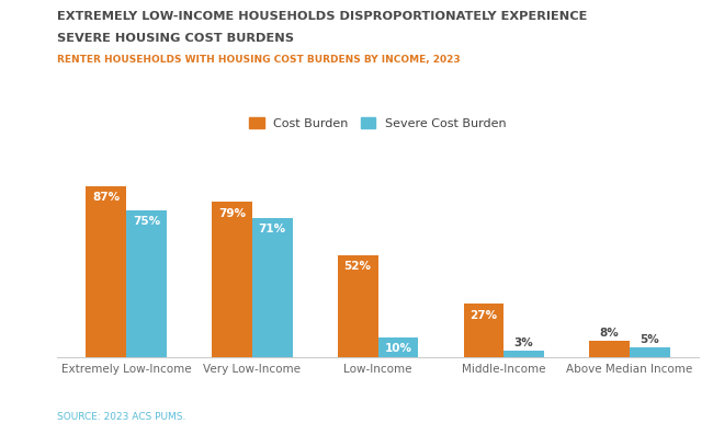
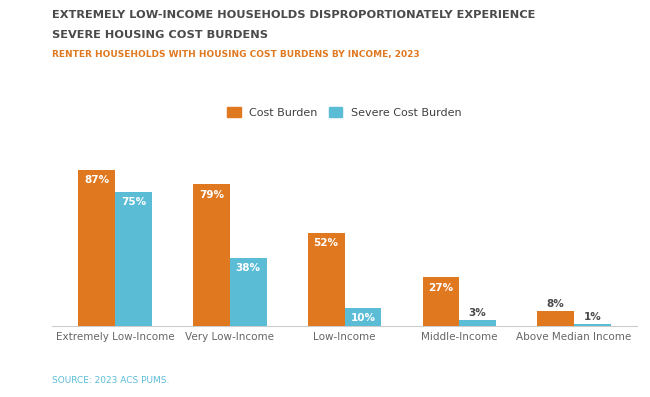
Severe Cost Burden/Very Low-Income: 71% -> 38%
Severe Cost Burden/Above Median Income: 5% -> 1%
